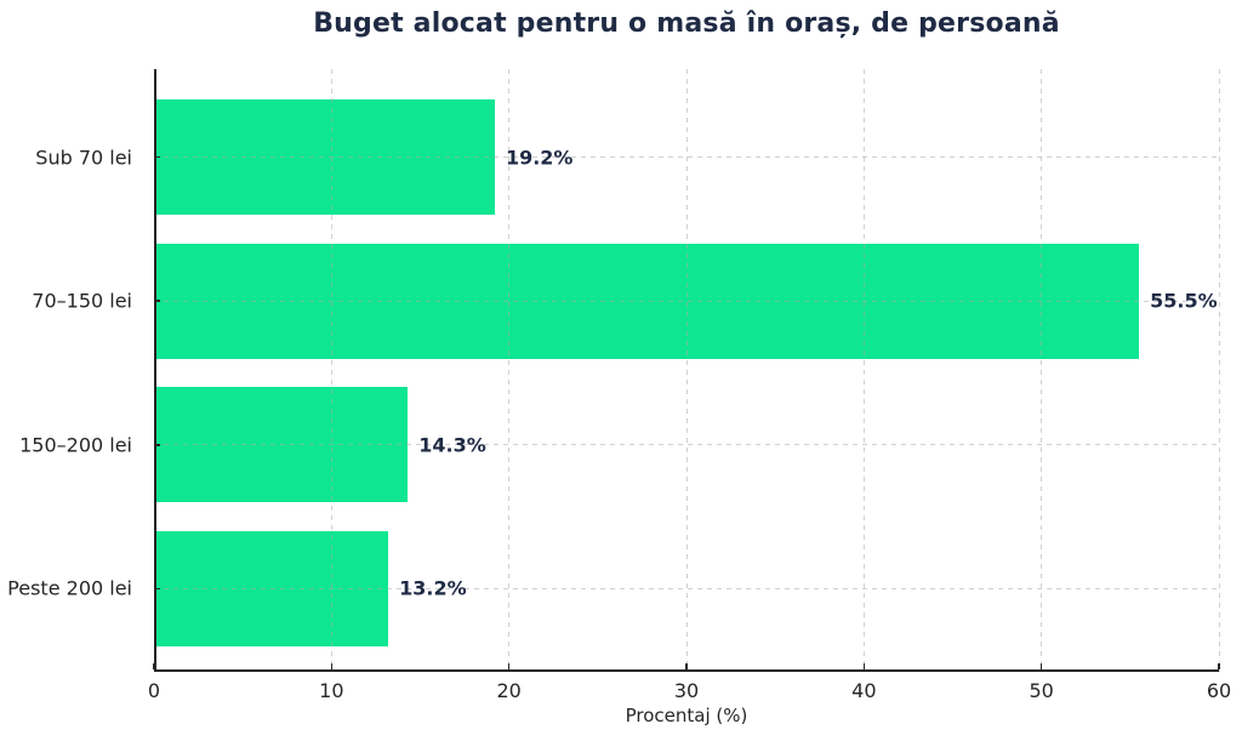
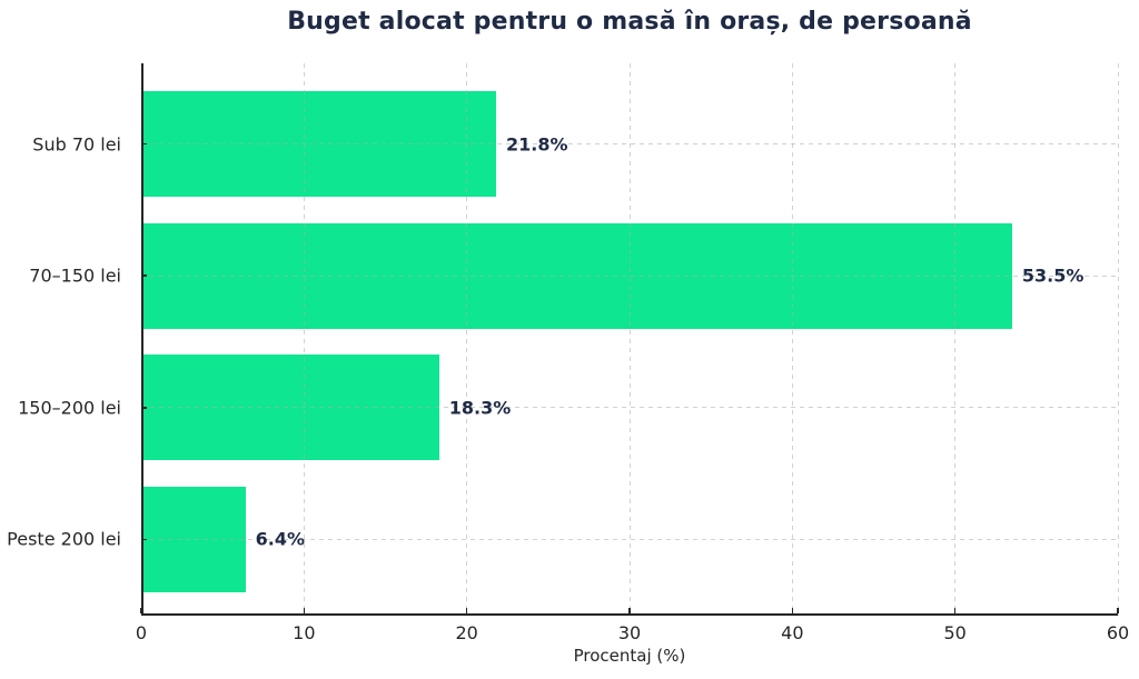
Sub 70 lei: 19.2% -> 21.8%
70–150 lei: 55.5% -> 53.5%
150–200 lei: 14.3% -> 18.3%
Peste 200 lei: 13.2% -> 6.4%
